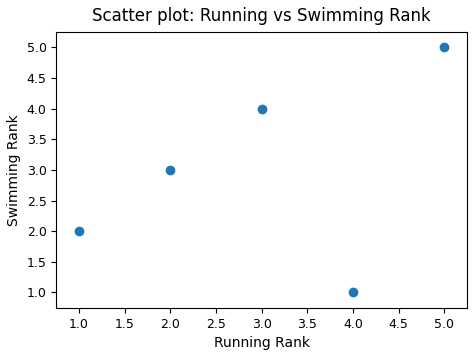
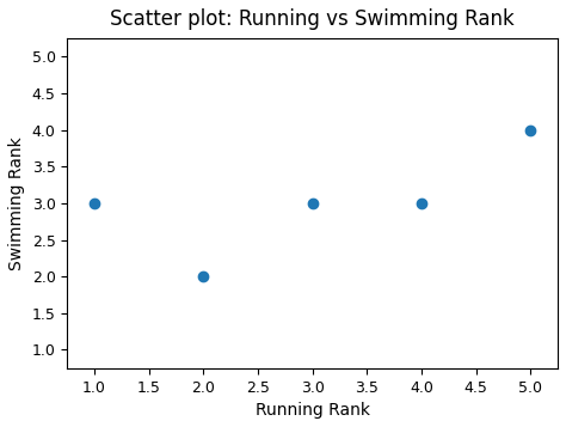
1.0: 2 -> 3
2.0: 3 -> 2
3.0: 4 -> 3
4.0: 1 -> 3
5.0: 5 -> 4
